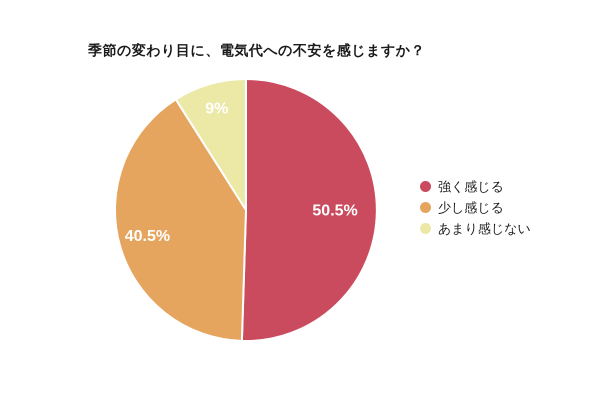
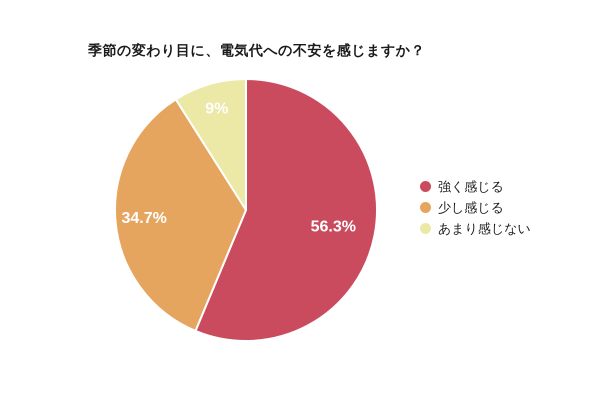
強く感じる: 50.5% -> 56.3%
少し感じる: 40.5% -> 34.7%
